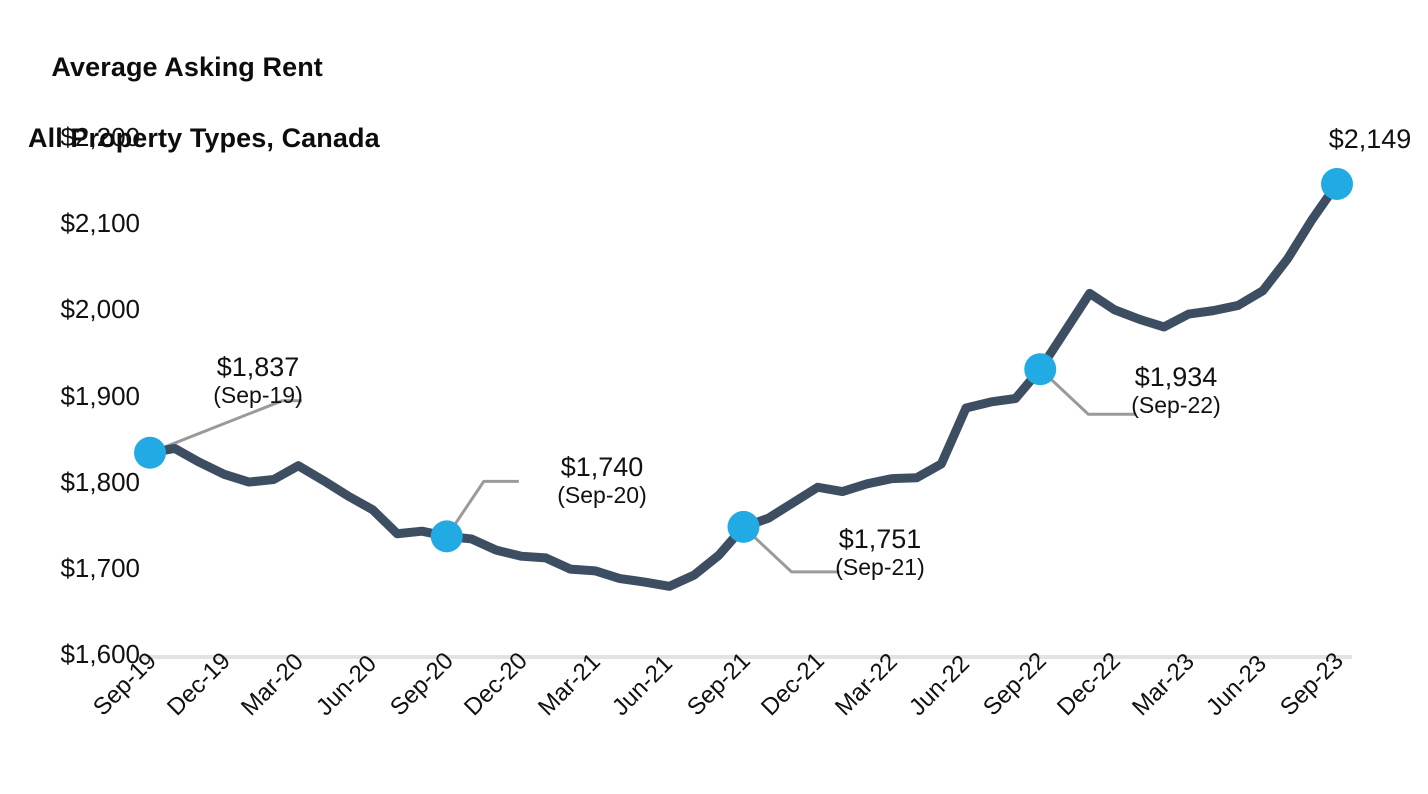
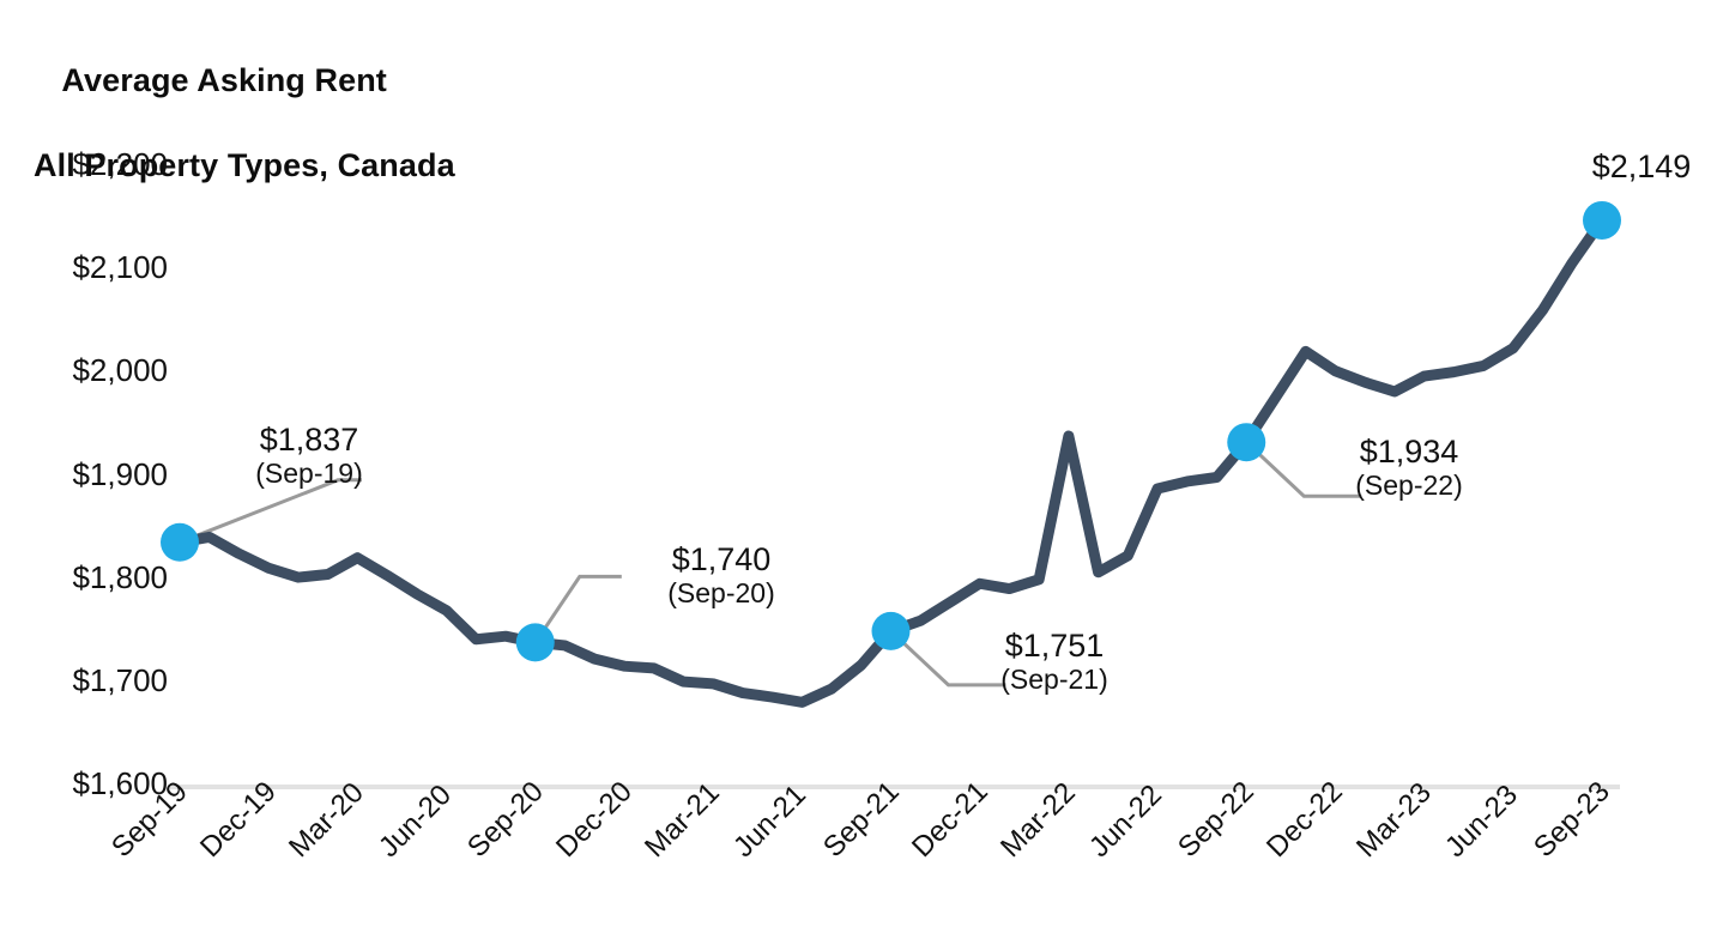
Mar-22: $1810 -> $1940
